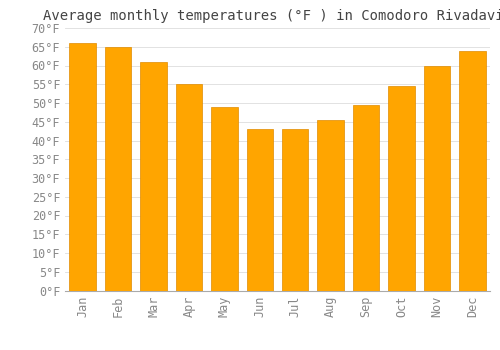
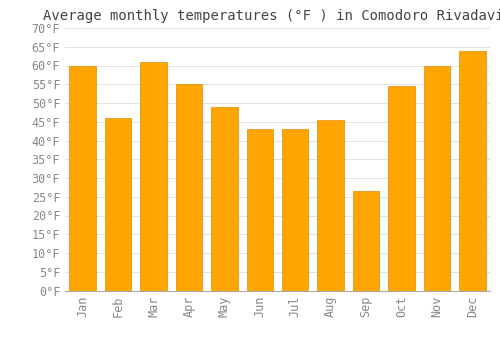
Jan: 66.0°F -> 60.0°F
Feb: 65.0°F -> 46.0°F
Sep: 49.5°F -> 26.5°F
